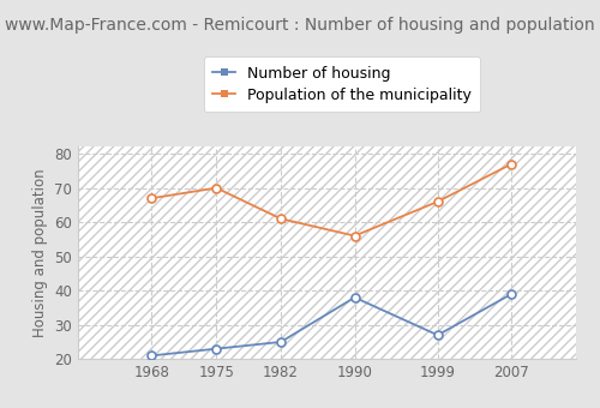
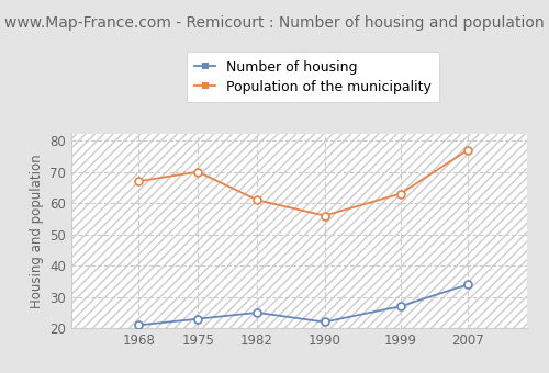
Number of housing/1990: 38 -> 22
Population of the municipality/1999: 66 -> 63
Number of housing/2007: 39 -> 34
